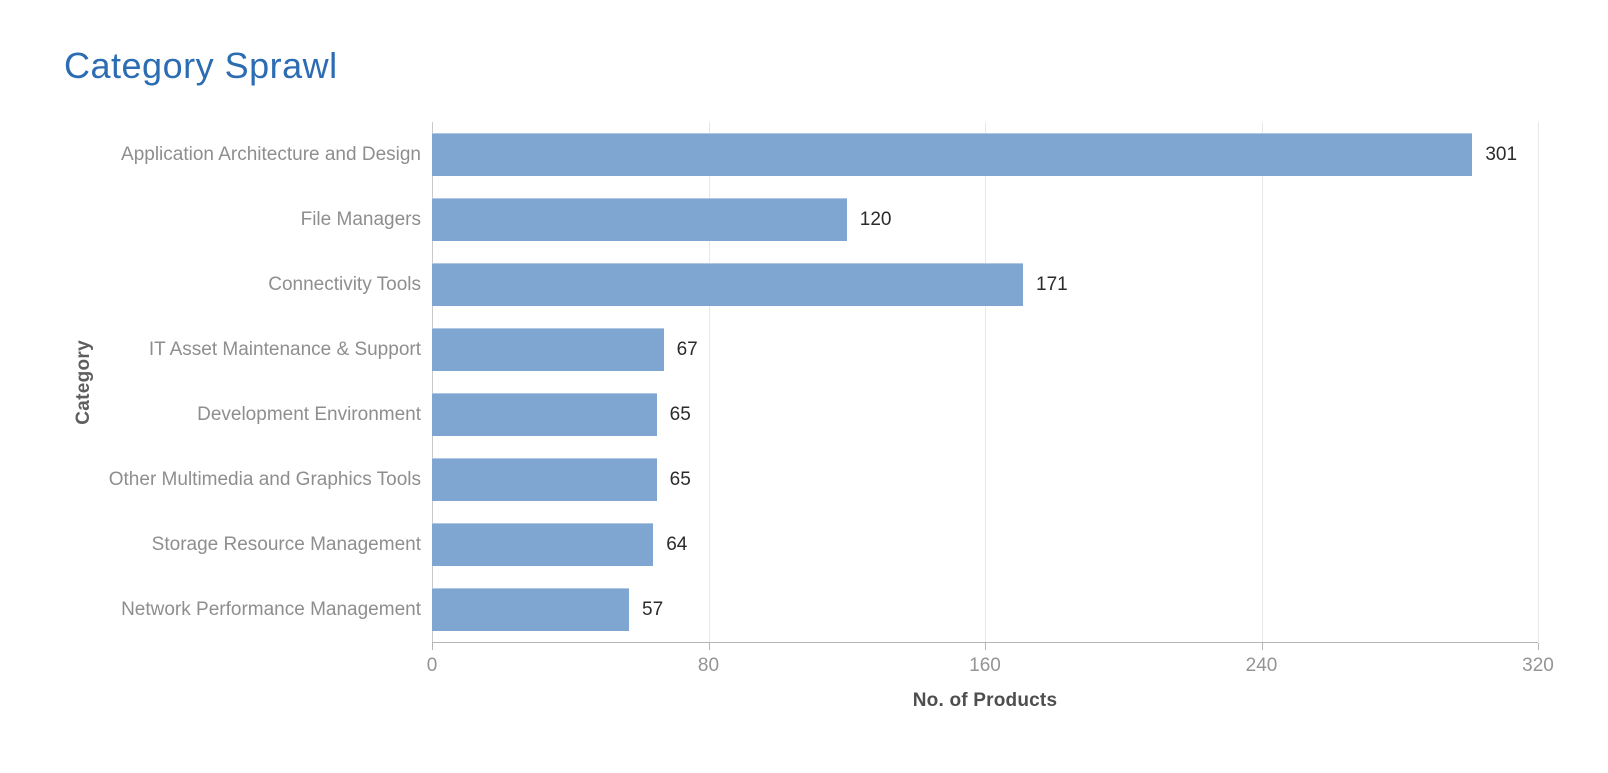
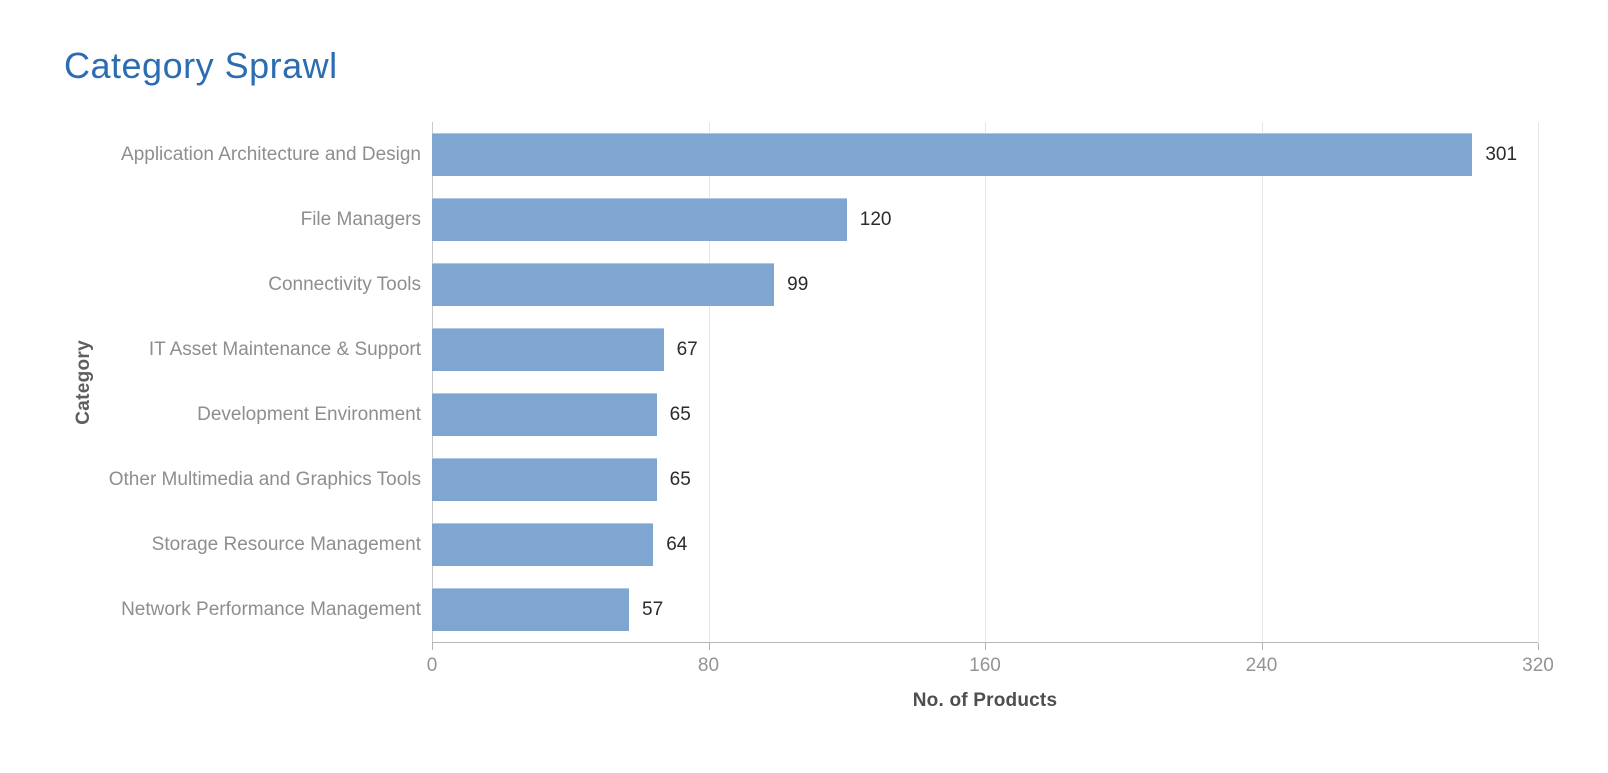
Connectivity Tools: 171 -> 99
